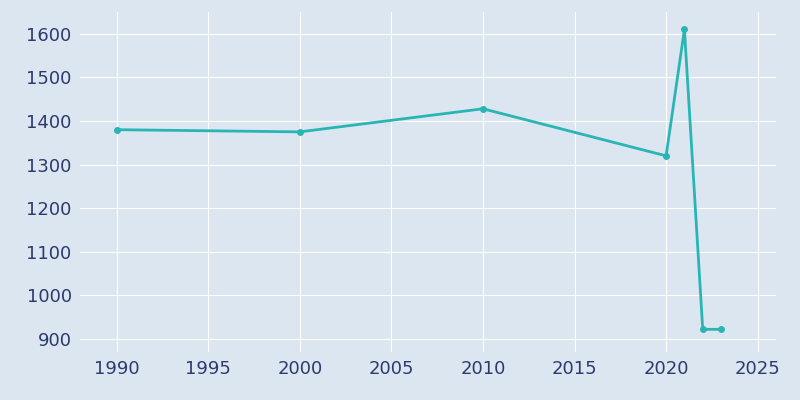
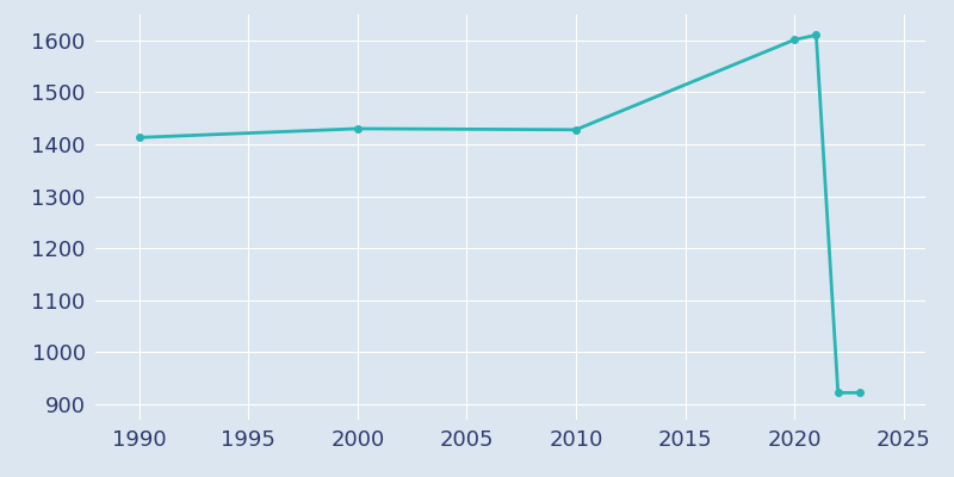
1990: 1380 -> 1413
2000: 1375 -> 1430
2020: 1320 -> 1601
